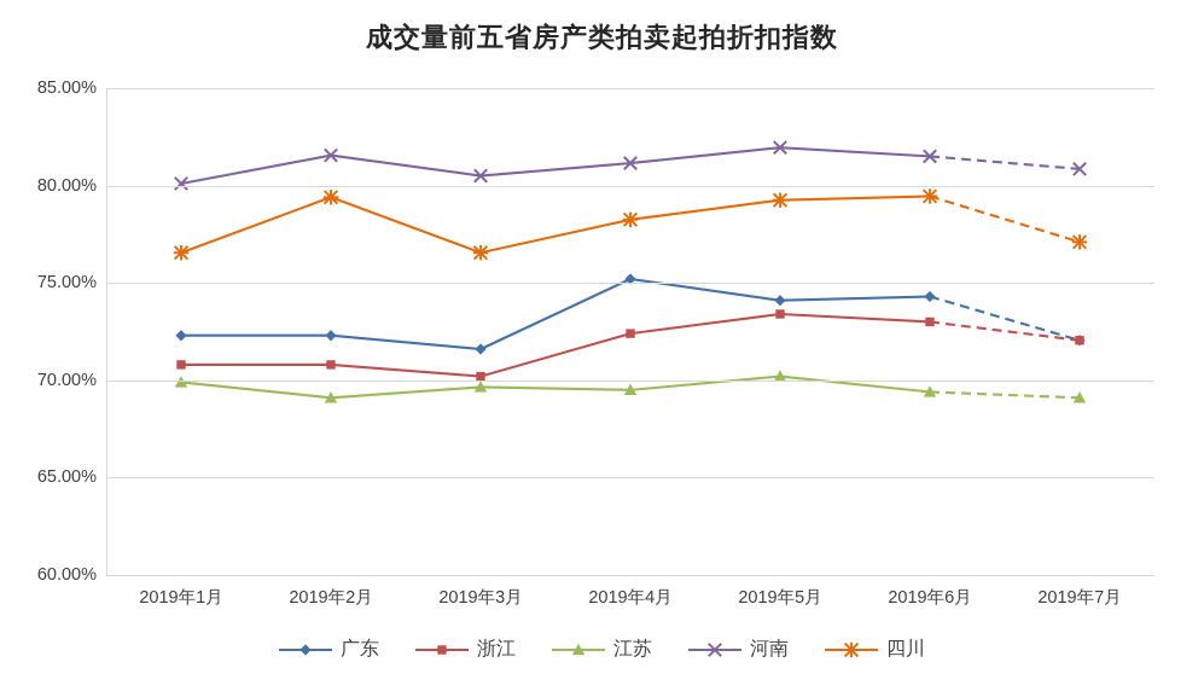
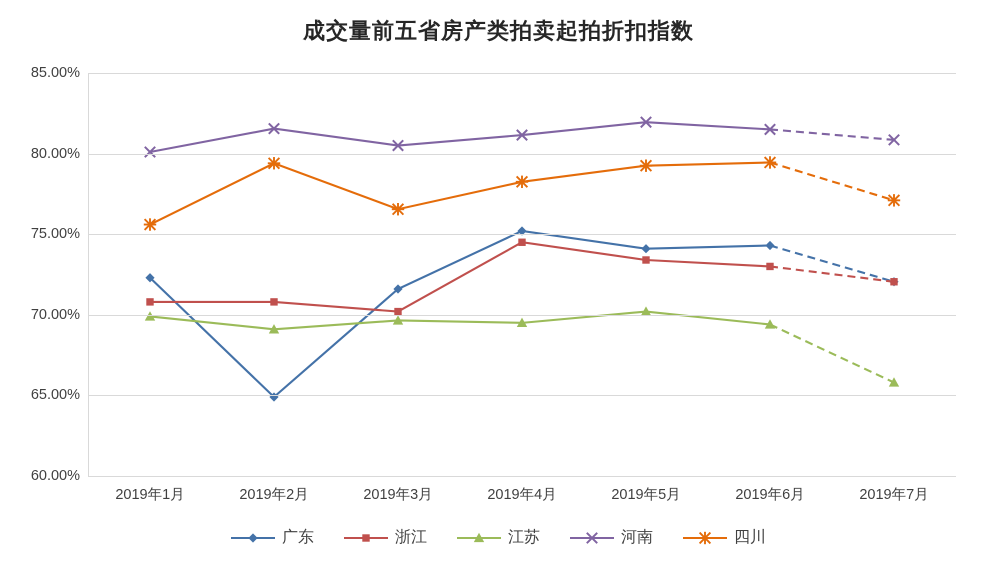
四川/2019年1月: 76.5% -> 75.6%
广东/2019年2月: 72.3% -> 64.9%
浙江/2019年4月: 72.4% -> 74.5%
江苏/2019年7月: 69.1% -> 65.8%
